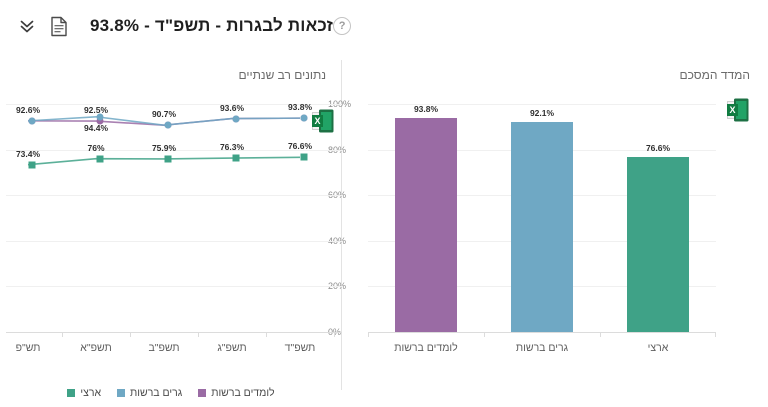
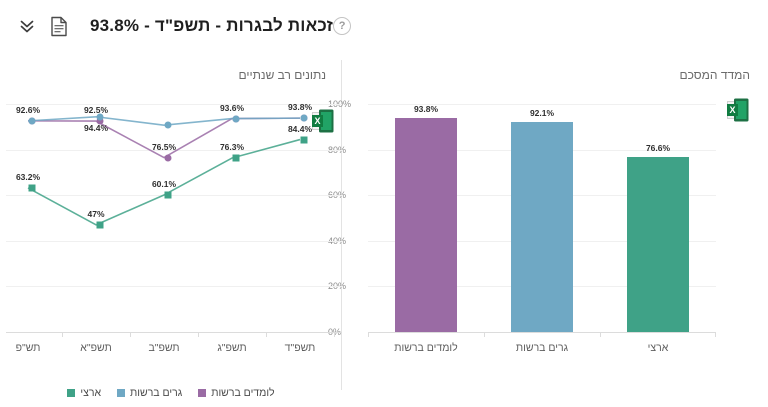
נתונים רב שנתיים/ארצי/תשפ"ד: 76.6% -> 84.4%
נתונים רב שנתיים/לומדים ברשות/תשפ"ב: 90.7% -> 76.5%
נתונים רב שנתיים/ארצי/תשפ"ב: 75.9% -> 60.1%
נתונים רב שנתיים/ארצי/תשפ"א: 76% -> 47%
נתונים רב שנתיים/ארצי/תש"פ: 73.4% -> 63.2%
